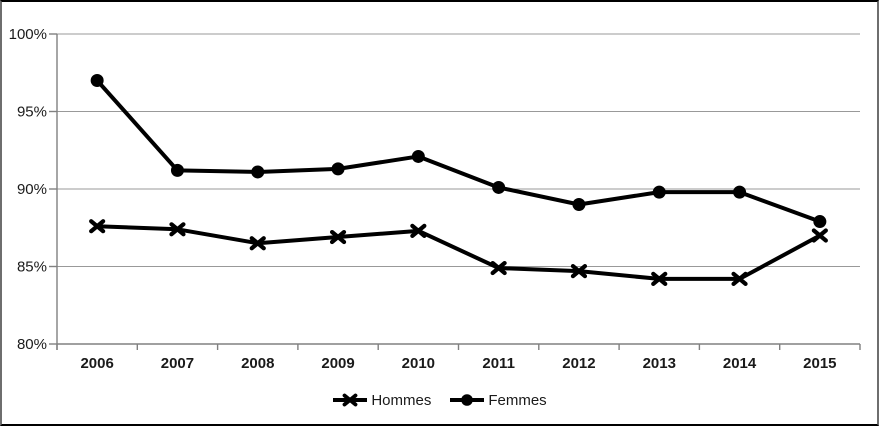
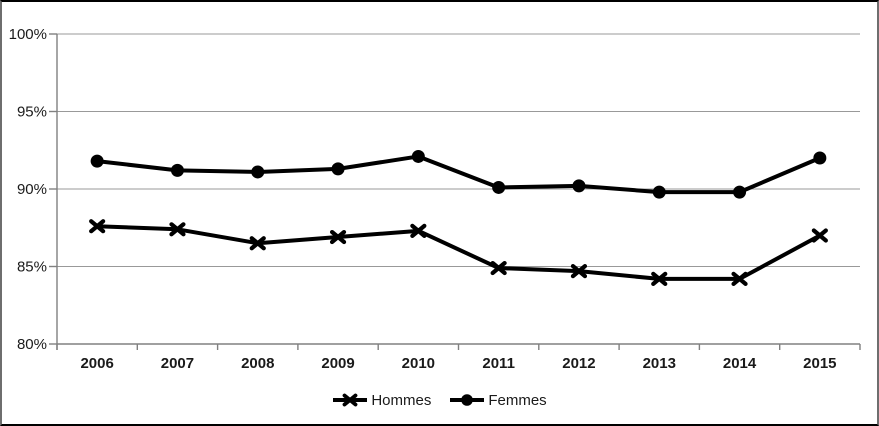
Femmes/2006: 97.0% -> 91.8%
Femmes/2012: 89.0% -> 90.2%
Femmes/2015: 87.9% -> 92.0%
